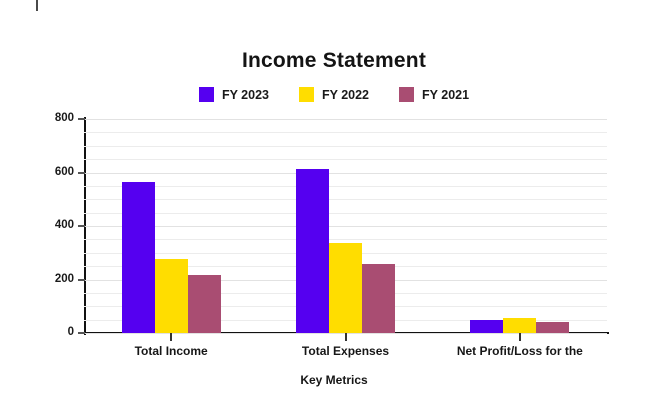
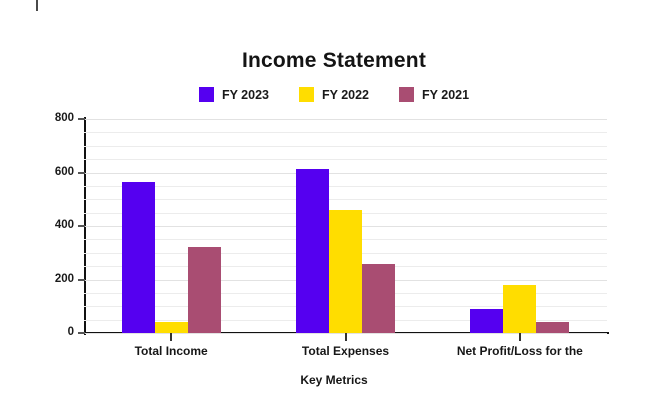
FY 2022/Total Income: 280 -> 40
FY 2021/Total Income: 220 -> 320
FY 2022/Total Expenses: 340 -> 460
FY 2023/Net Profit/Loss for the: 50 -> 90
FY 2022/Net Profit/Loss for the: 60 -> 180
